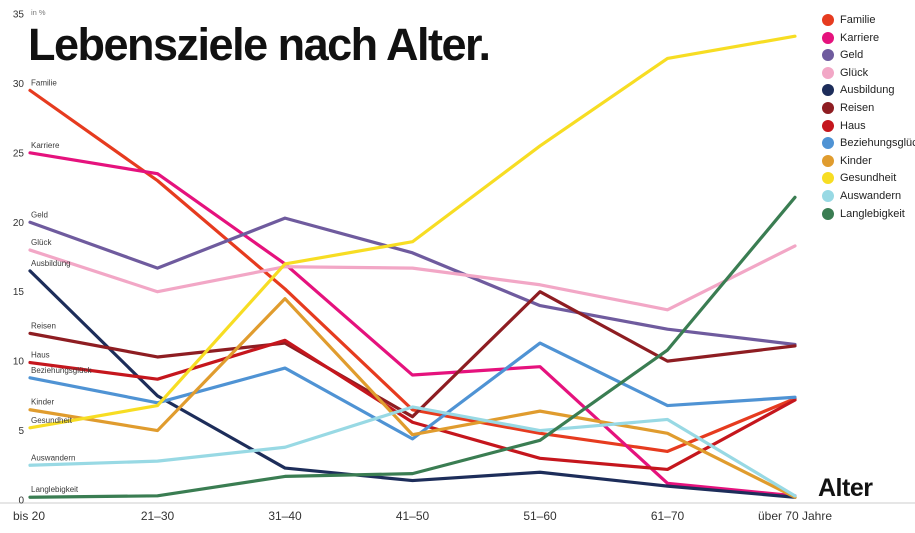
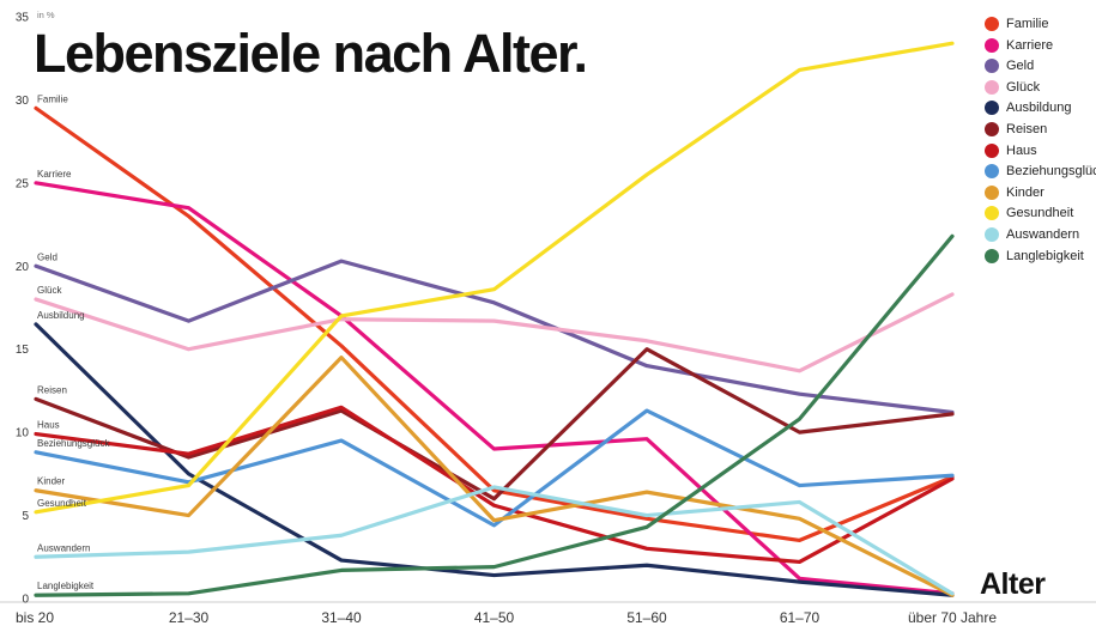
Reisen/21–30: 10.3 -> 8.5
